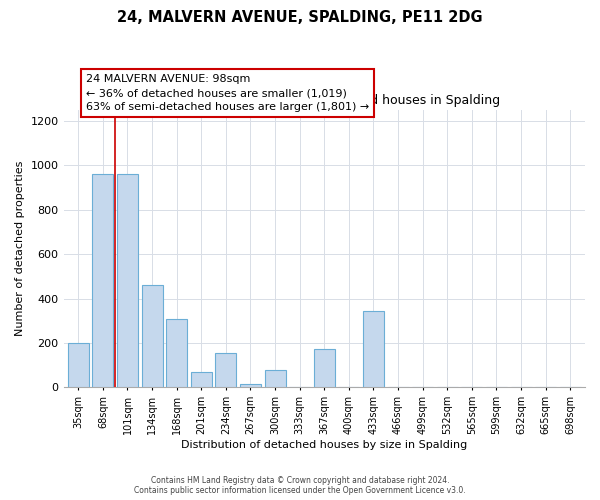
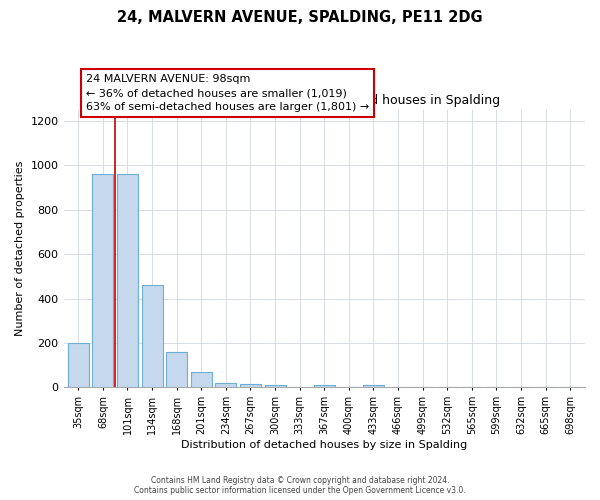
168sqm: 310 -> 160
234sqm: 155 -> 22
300sqm: 80 -> 13
367sqm: 175 -> 13
433sqm: 345 -> 13
